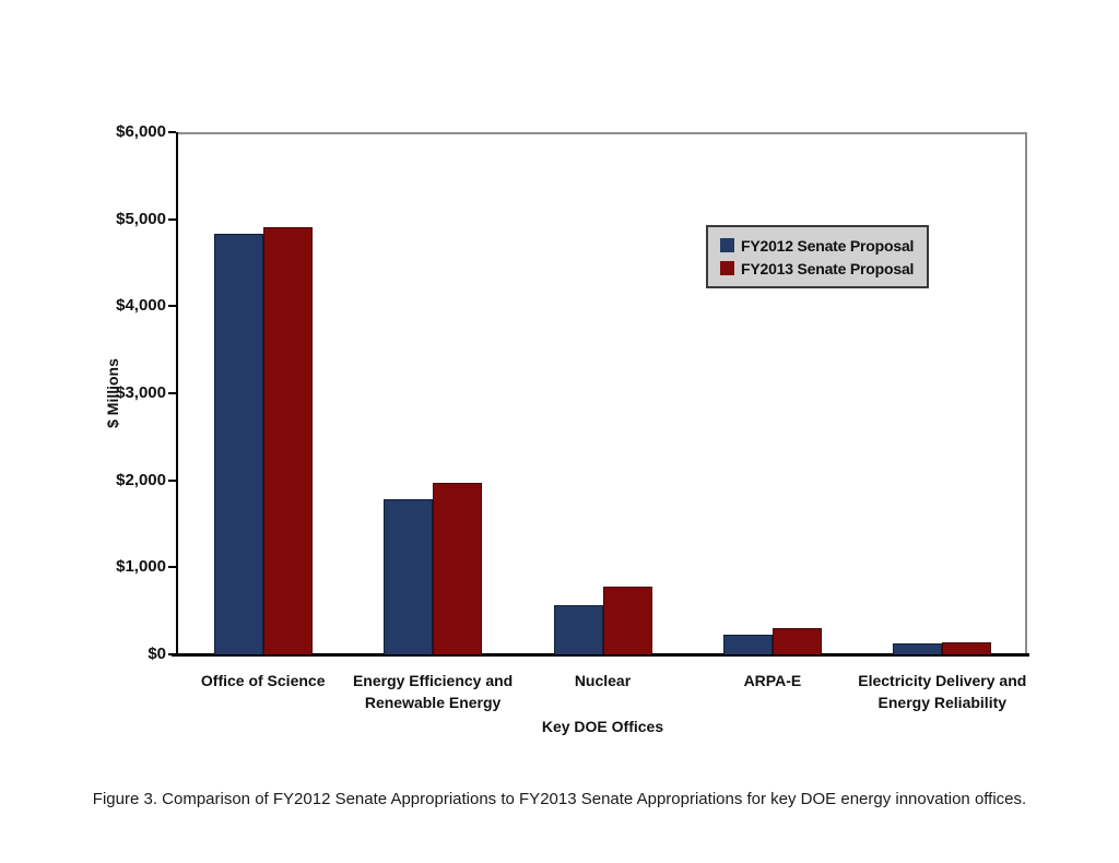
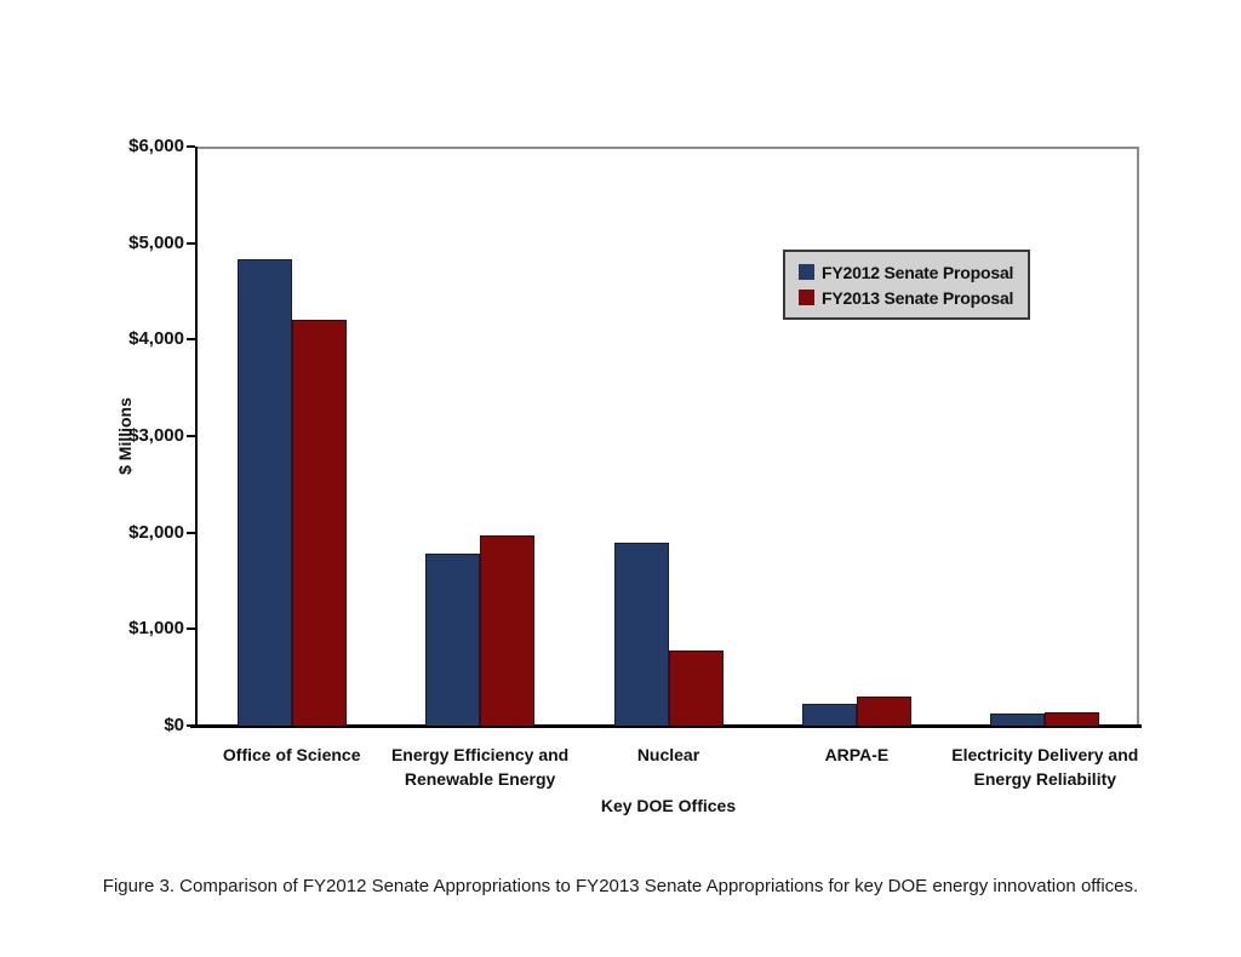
FY2013 Senate Proposal/Office of Science: $4900 -> $4200
FY2012 Senate Proposal/Nuclear: $600 -> $1900
